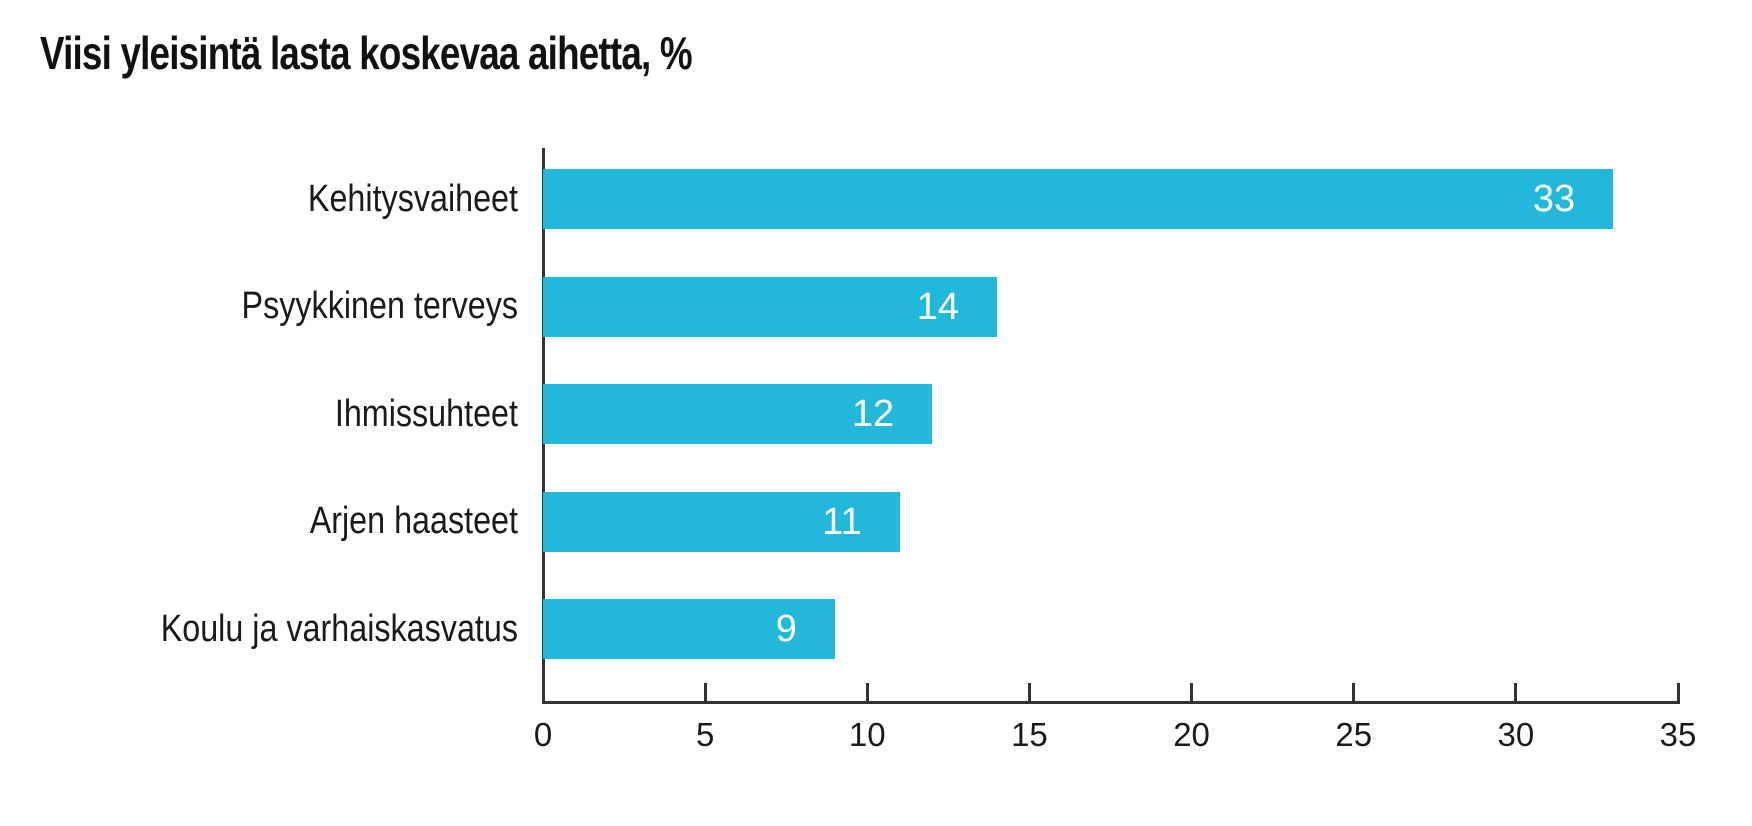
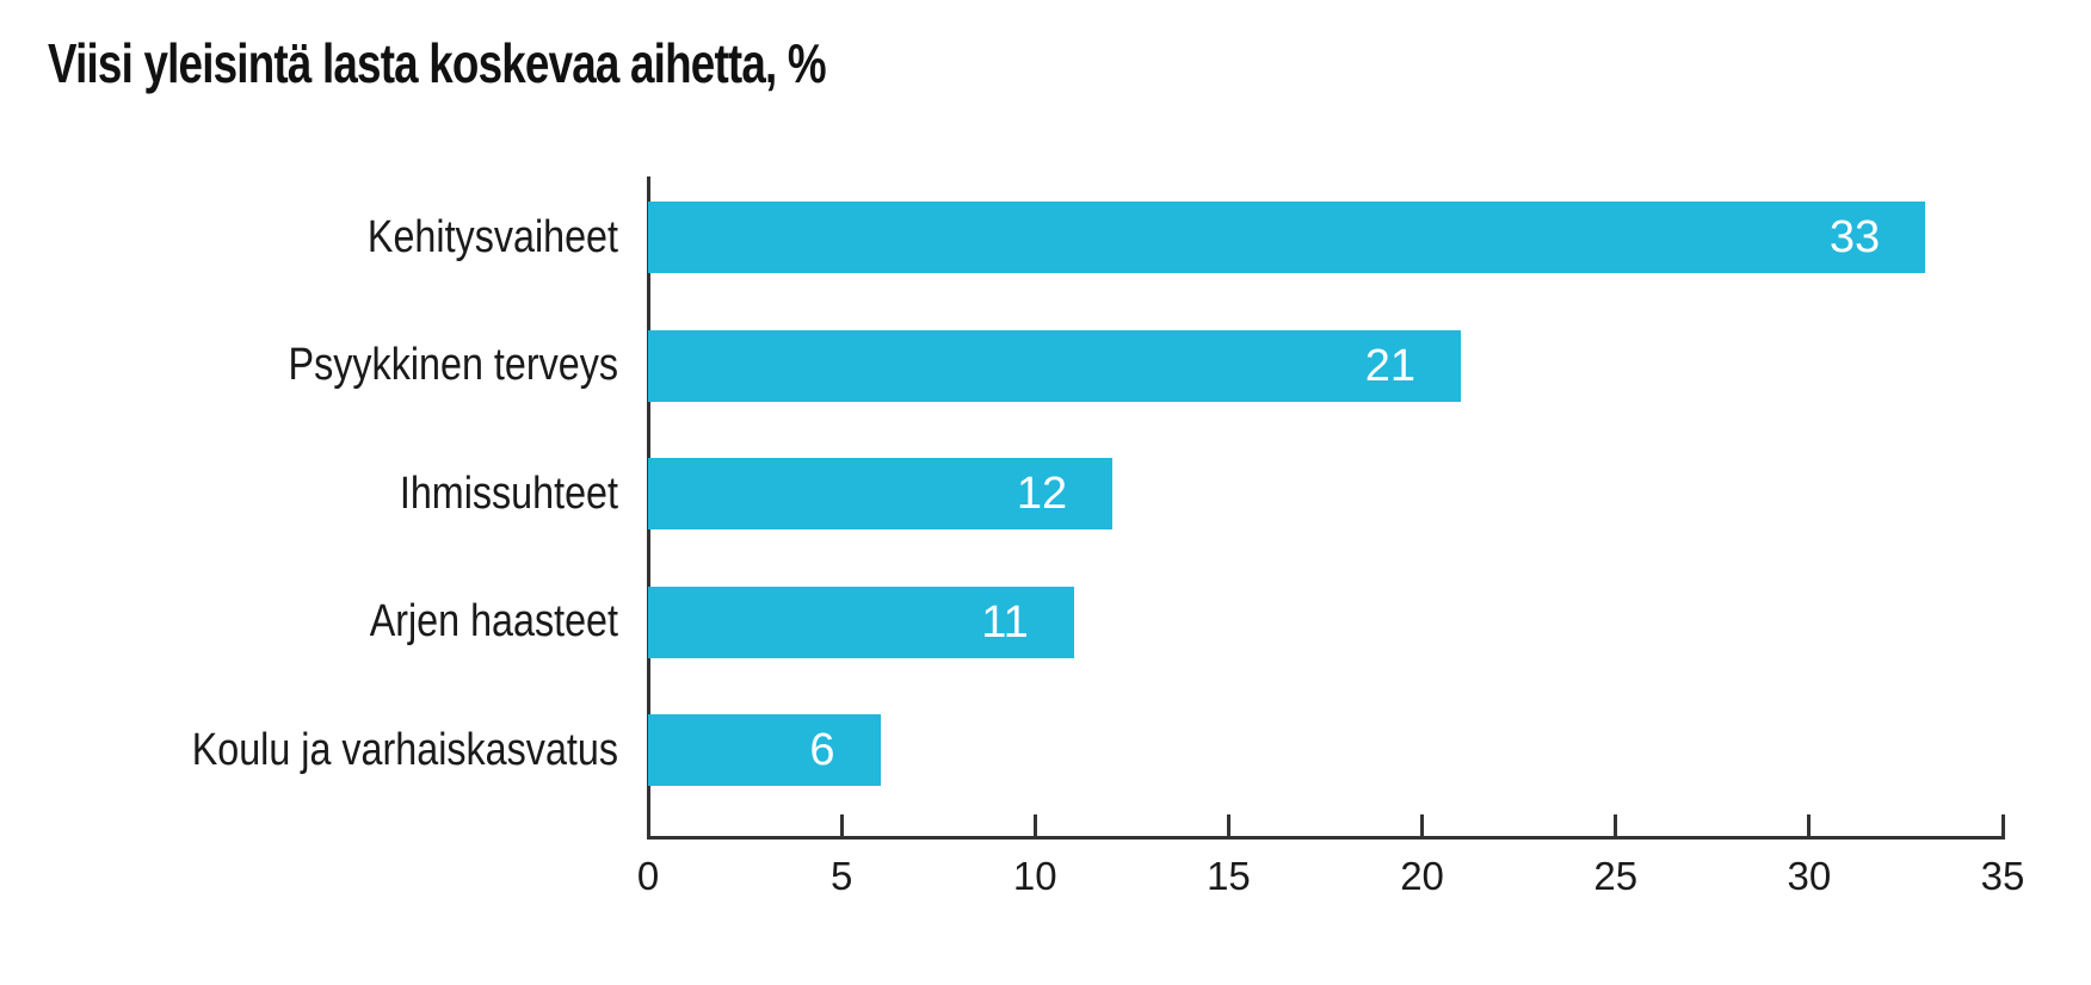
Psyykkinen terveys: 14 -> 21
Koulu ja varhaiskasvatus: 9 -> 6
